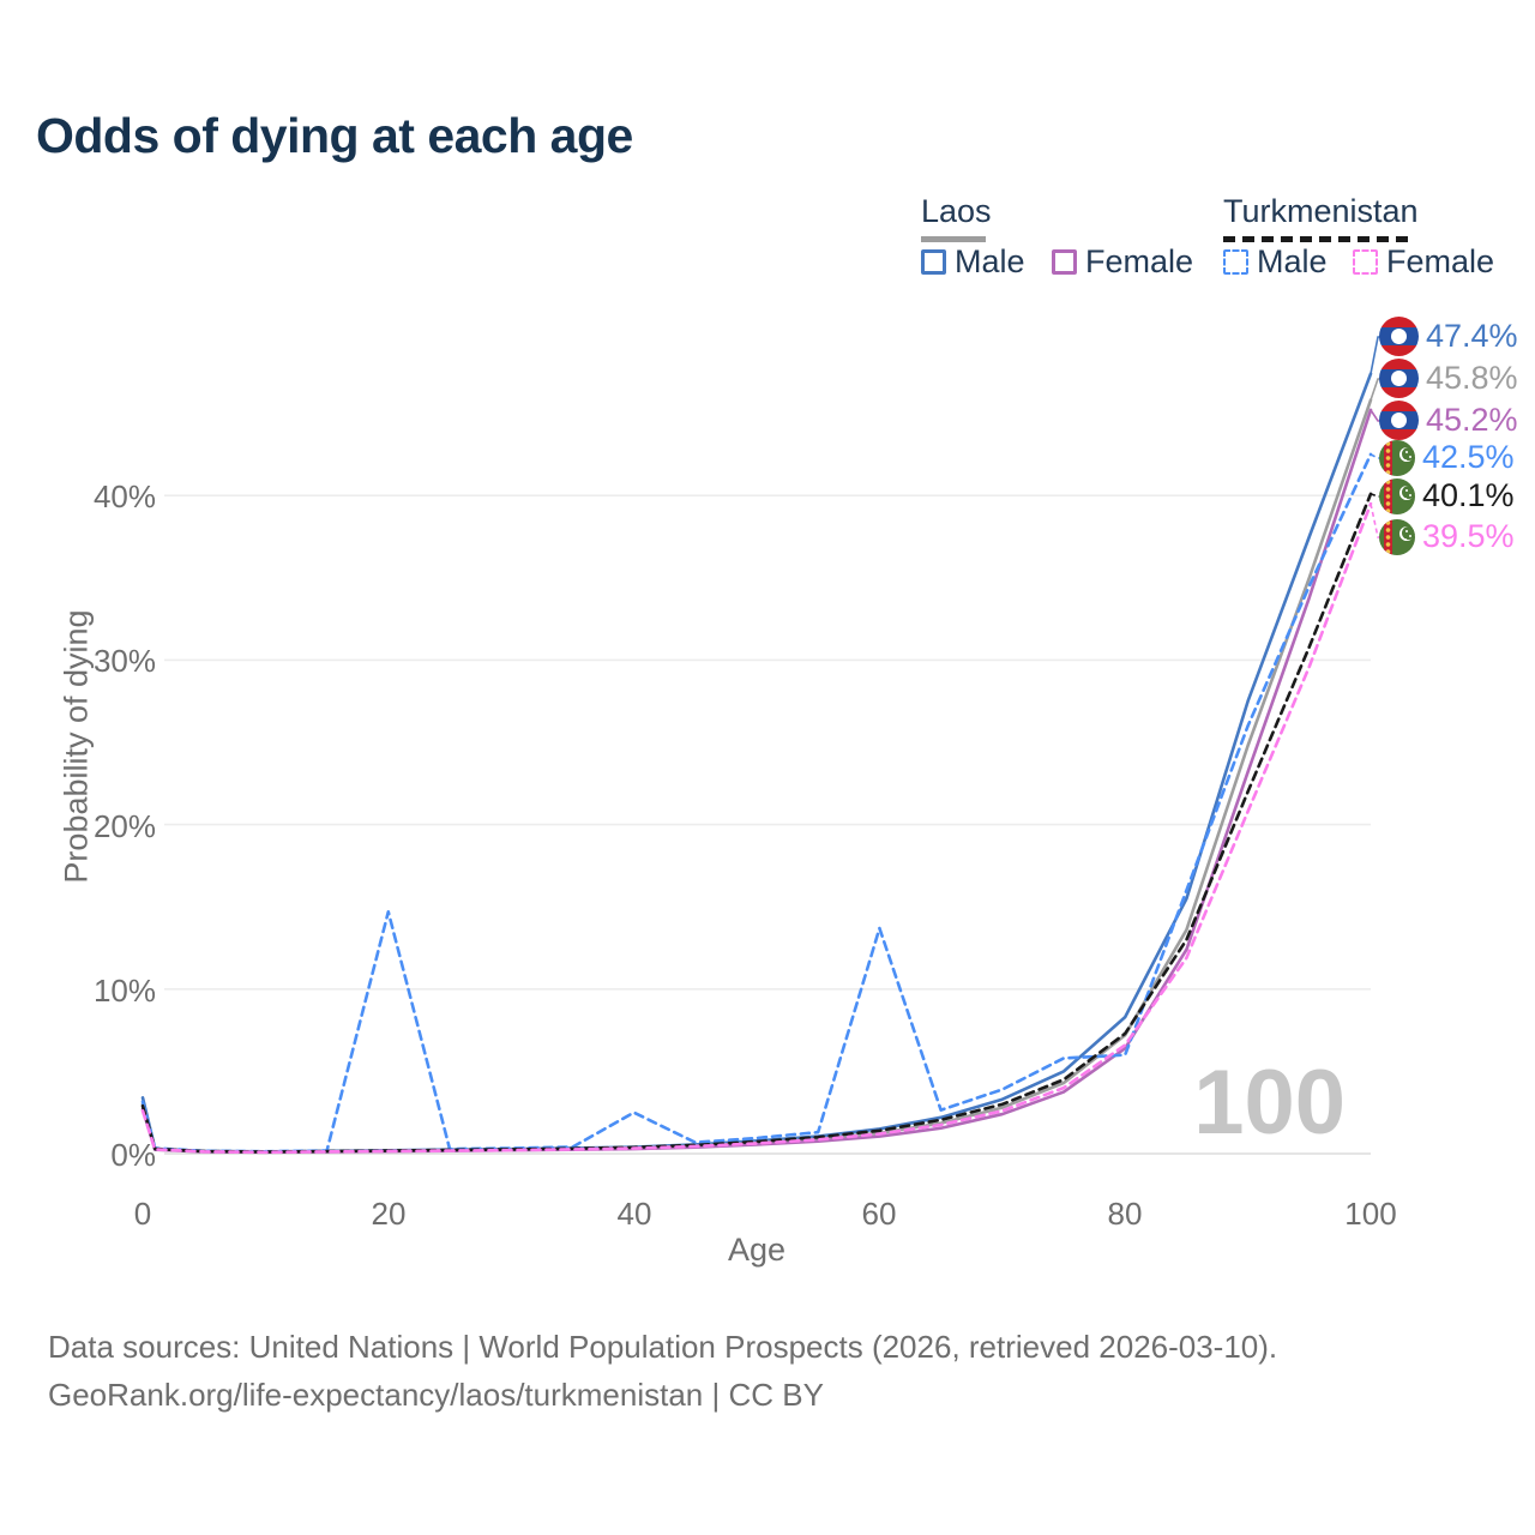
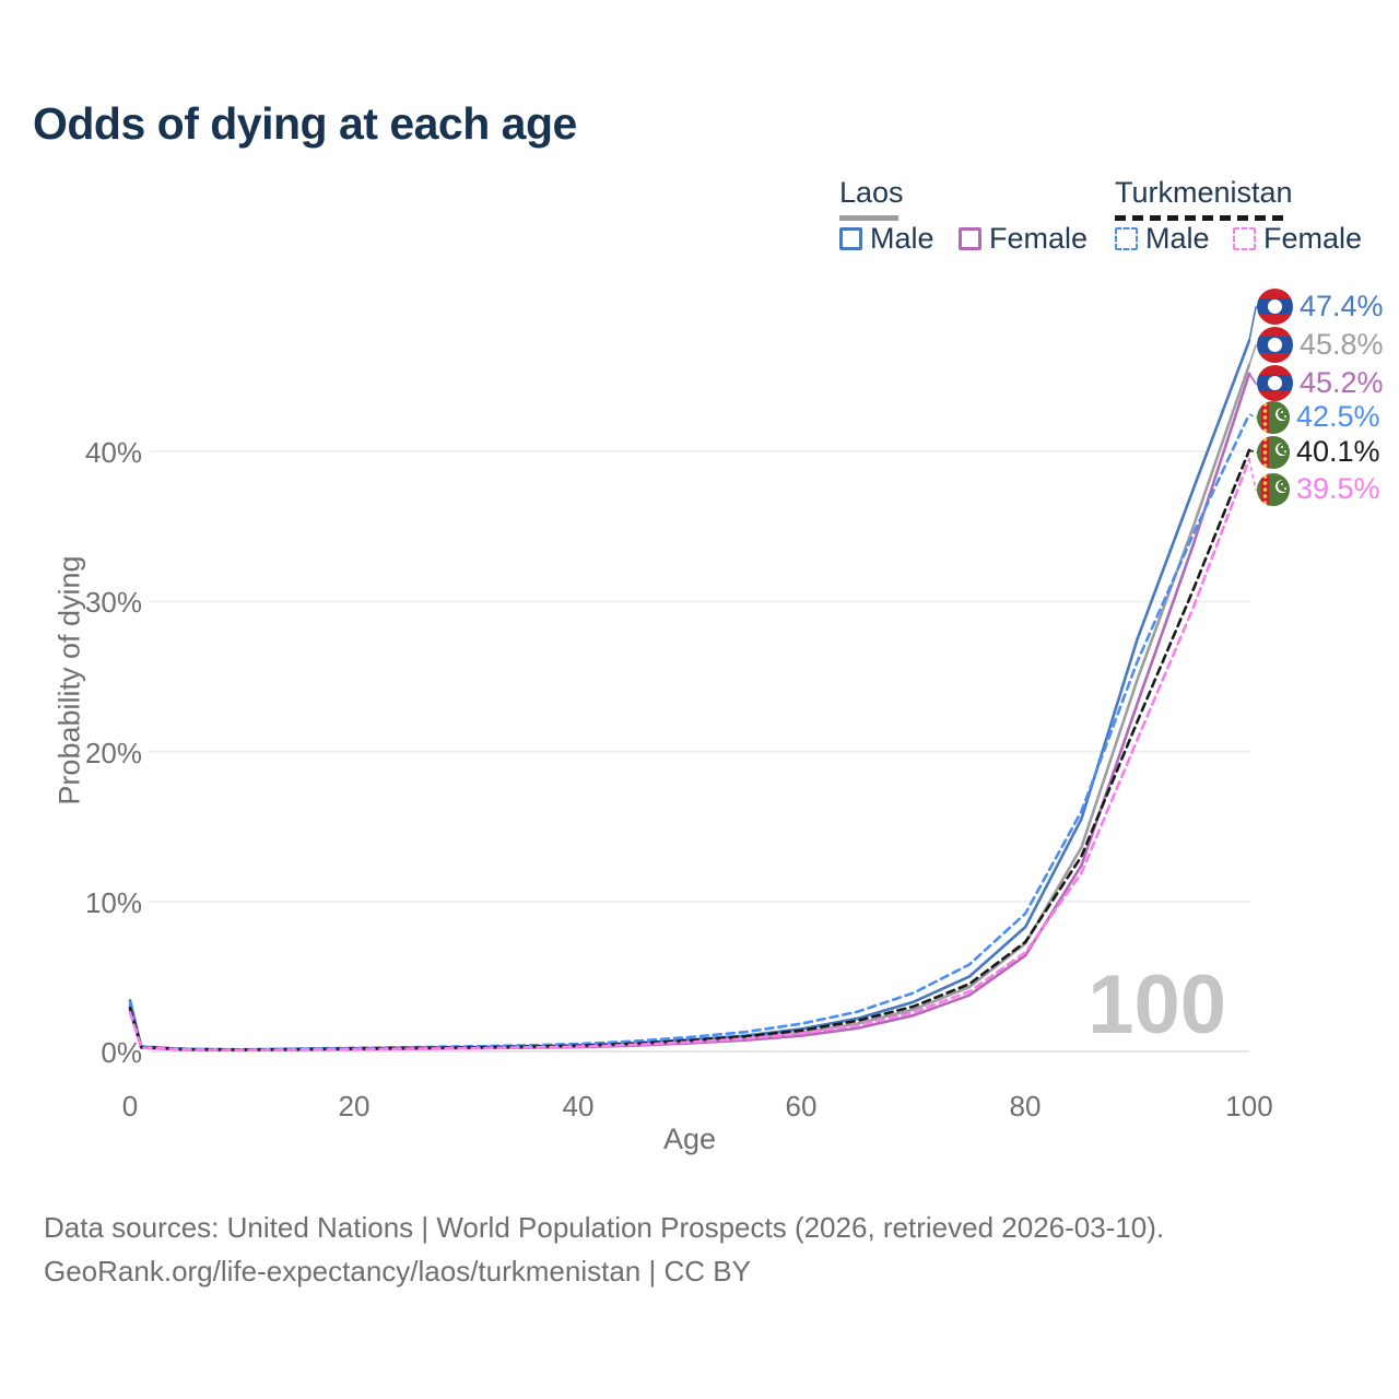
Turkmenistan Male/20: 14.7% -> 0.2%
Turkmenistan Male/40: 2.5% -> 0.5%
Turkmenistan Male/60: 13.7% -> 1.9%
Turkmenistan Male/80: 6.0% -> 9.2%
